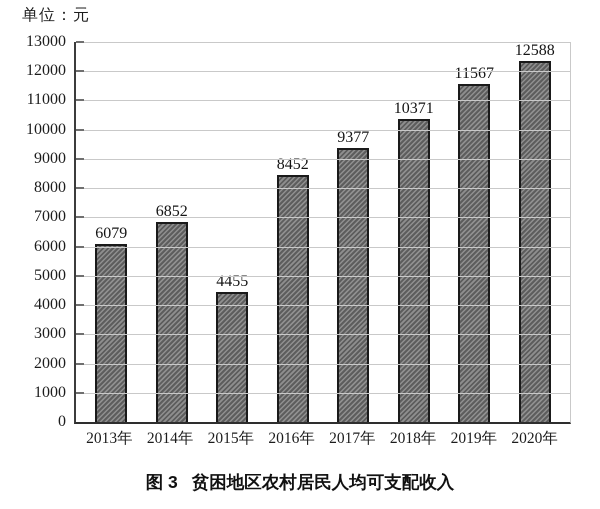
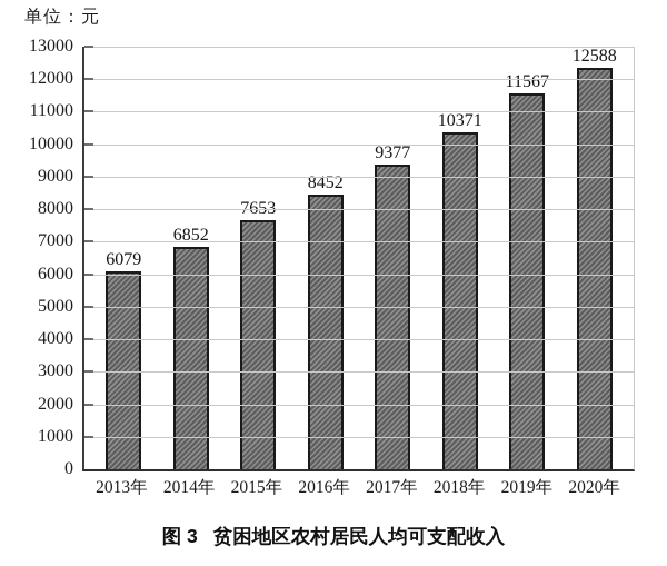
2015年: 4455 -> 7653
